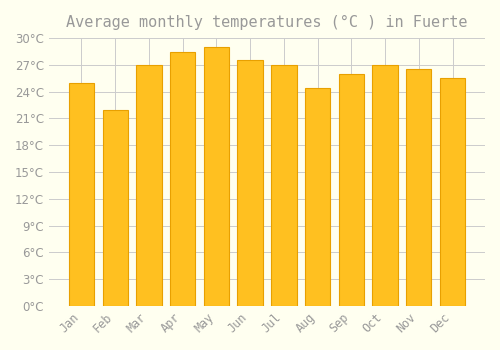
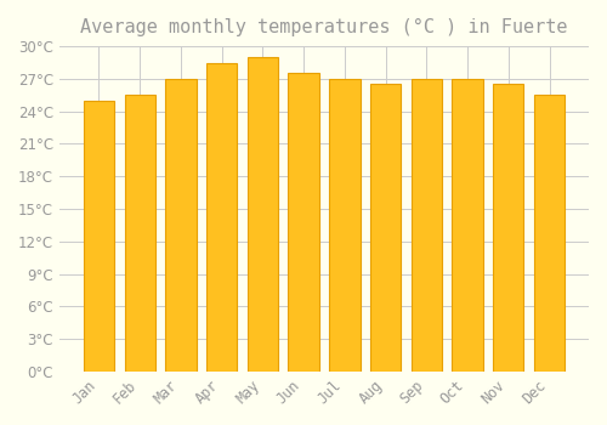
Feb: 22.0°C -> 25.5°C
Aug: 24.4°C -> 26.5°C
Sep: 26.0°C -> 27.0°C
